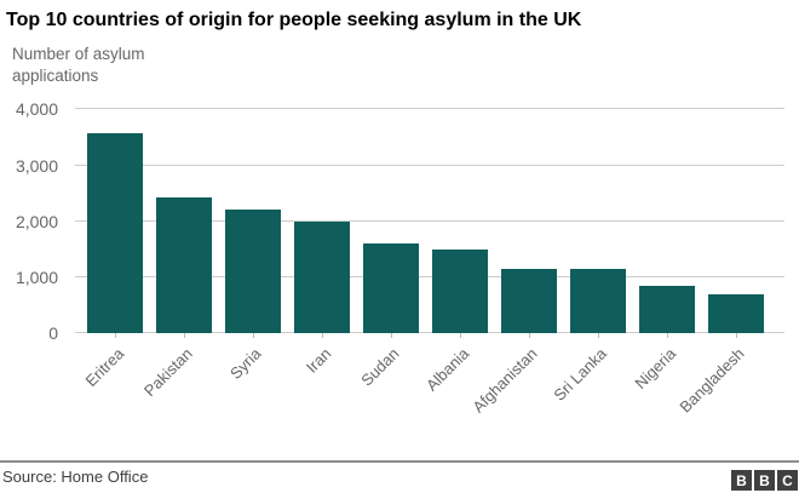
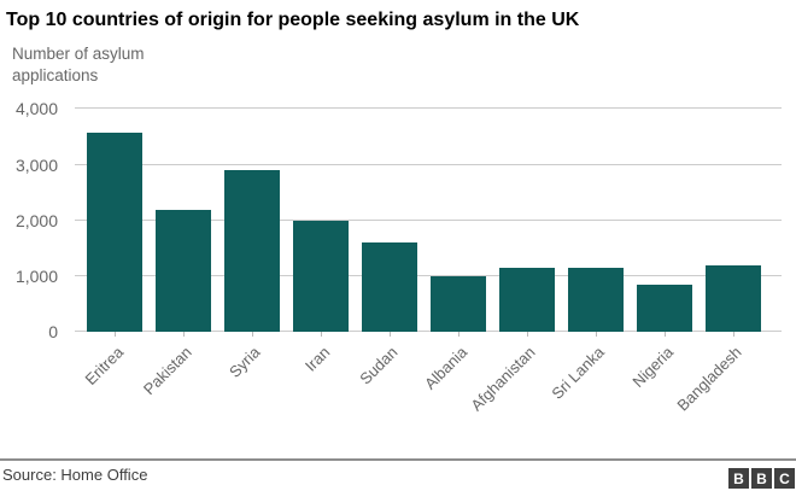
Pakistan: 2400 -> 2200
Syria: 2200 -> 2900
Albania: 1500 -> 1000
Bangladesh: 700 -> 1200
